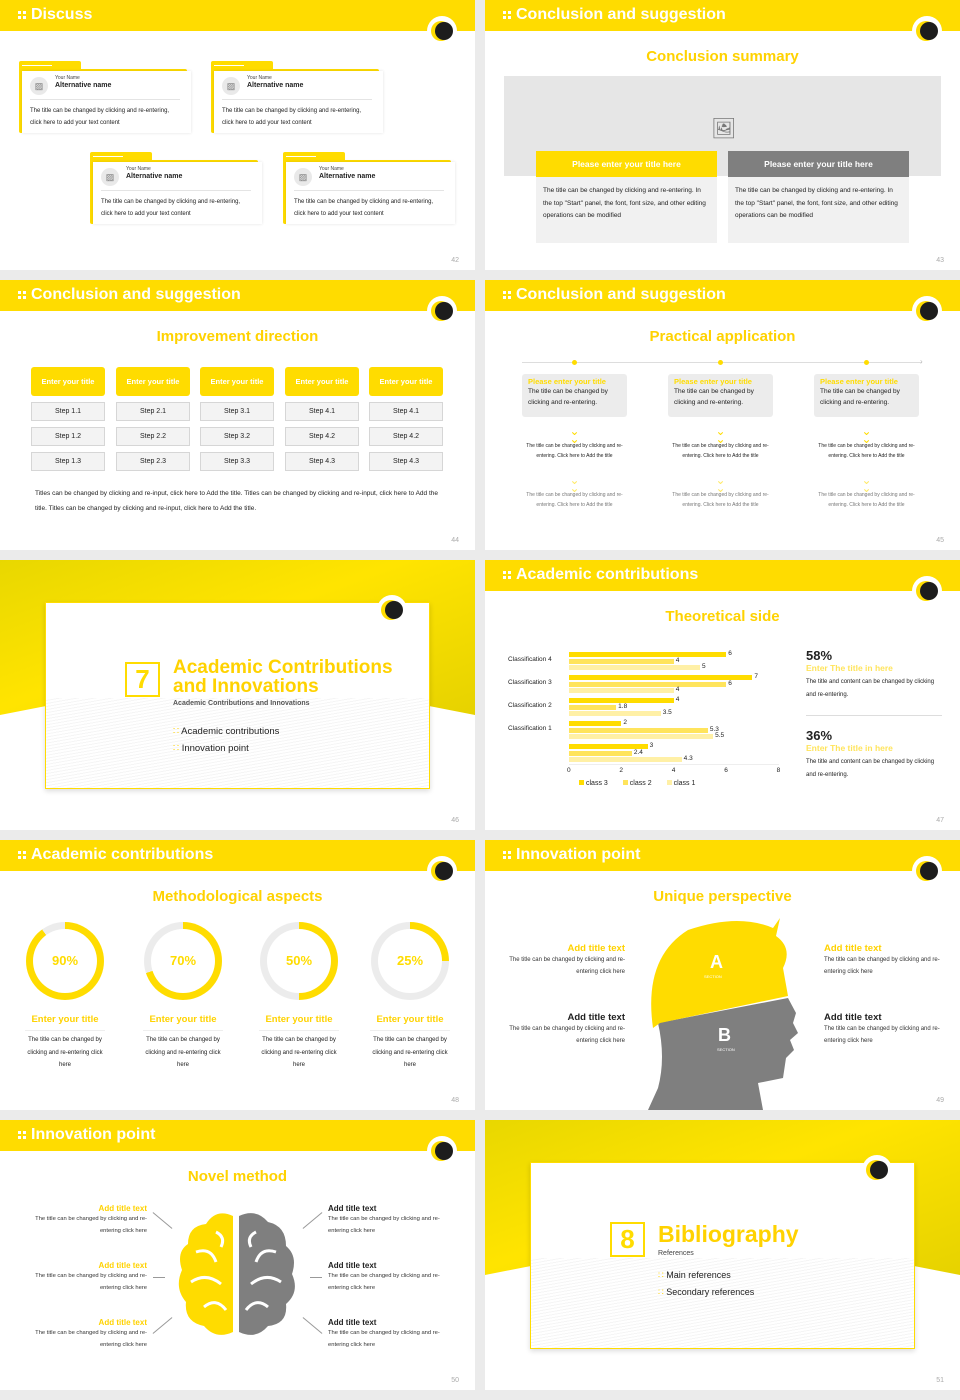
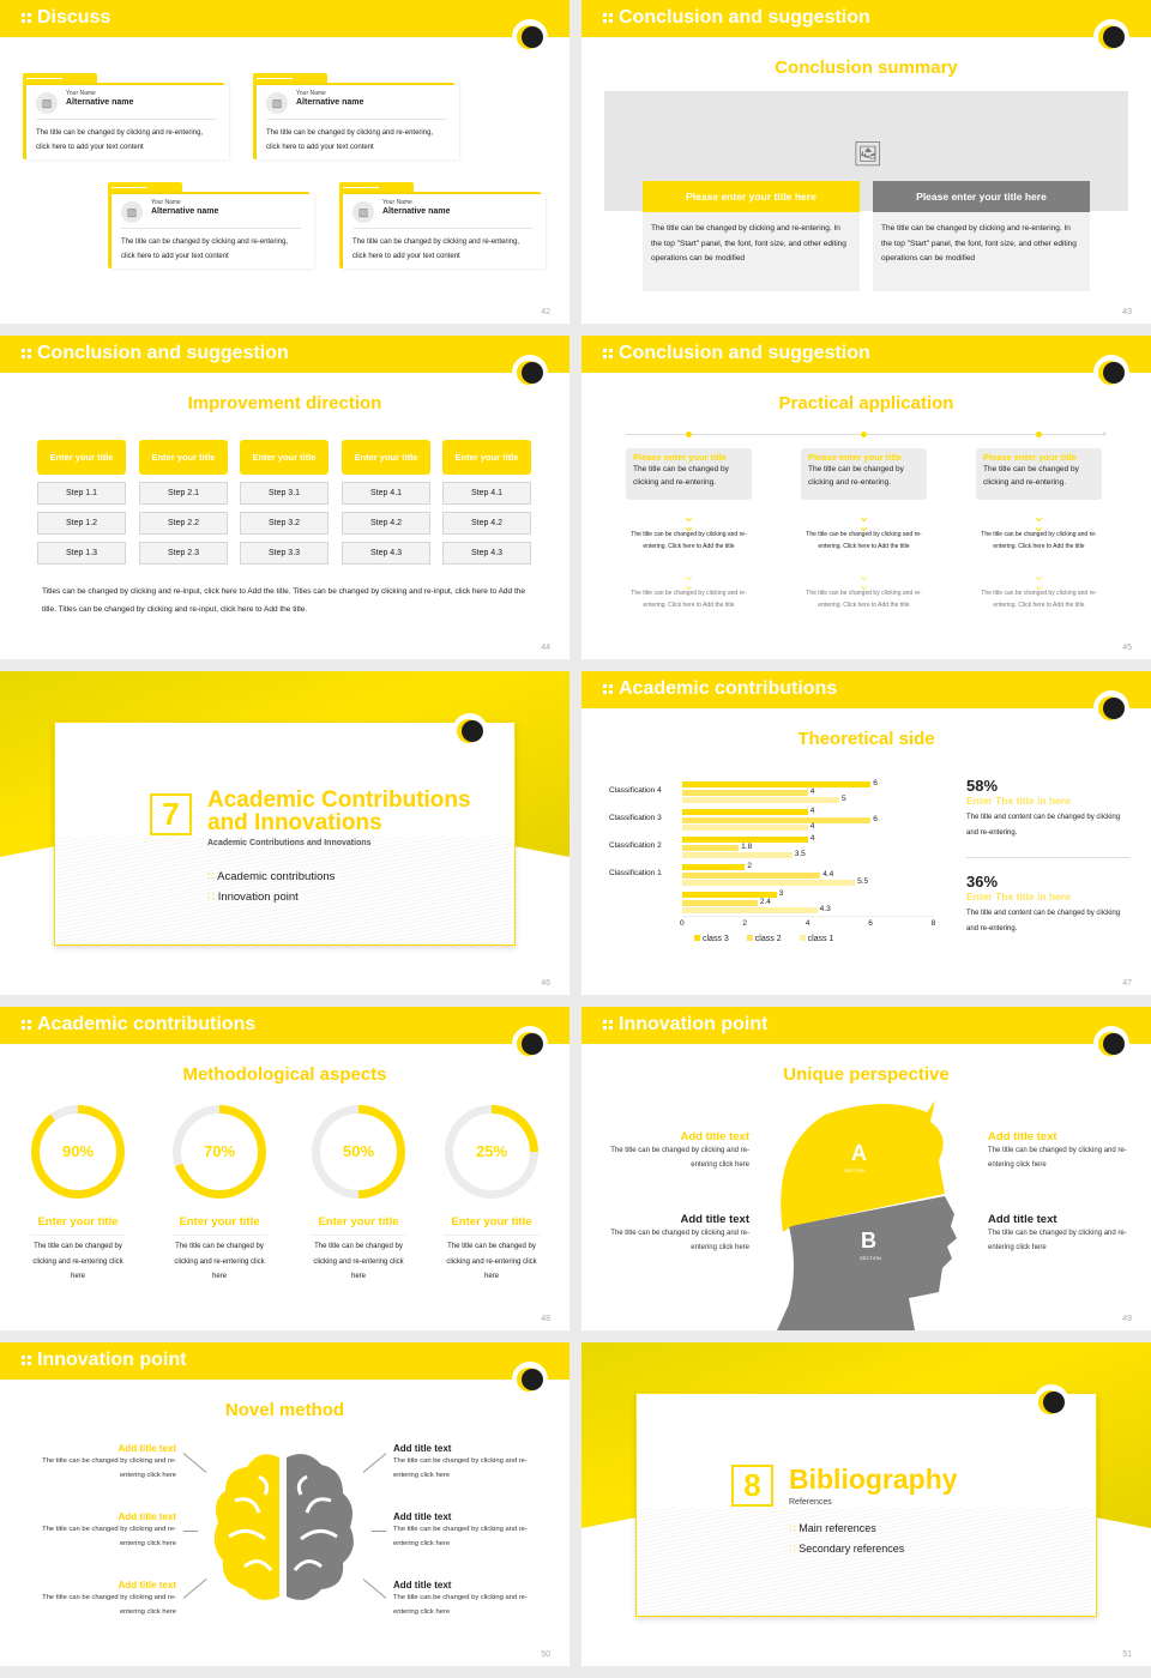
class 2/Classification 1: 5.3 -> 4.4
class 3/Classification 3: 7 -> 4
